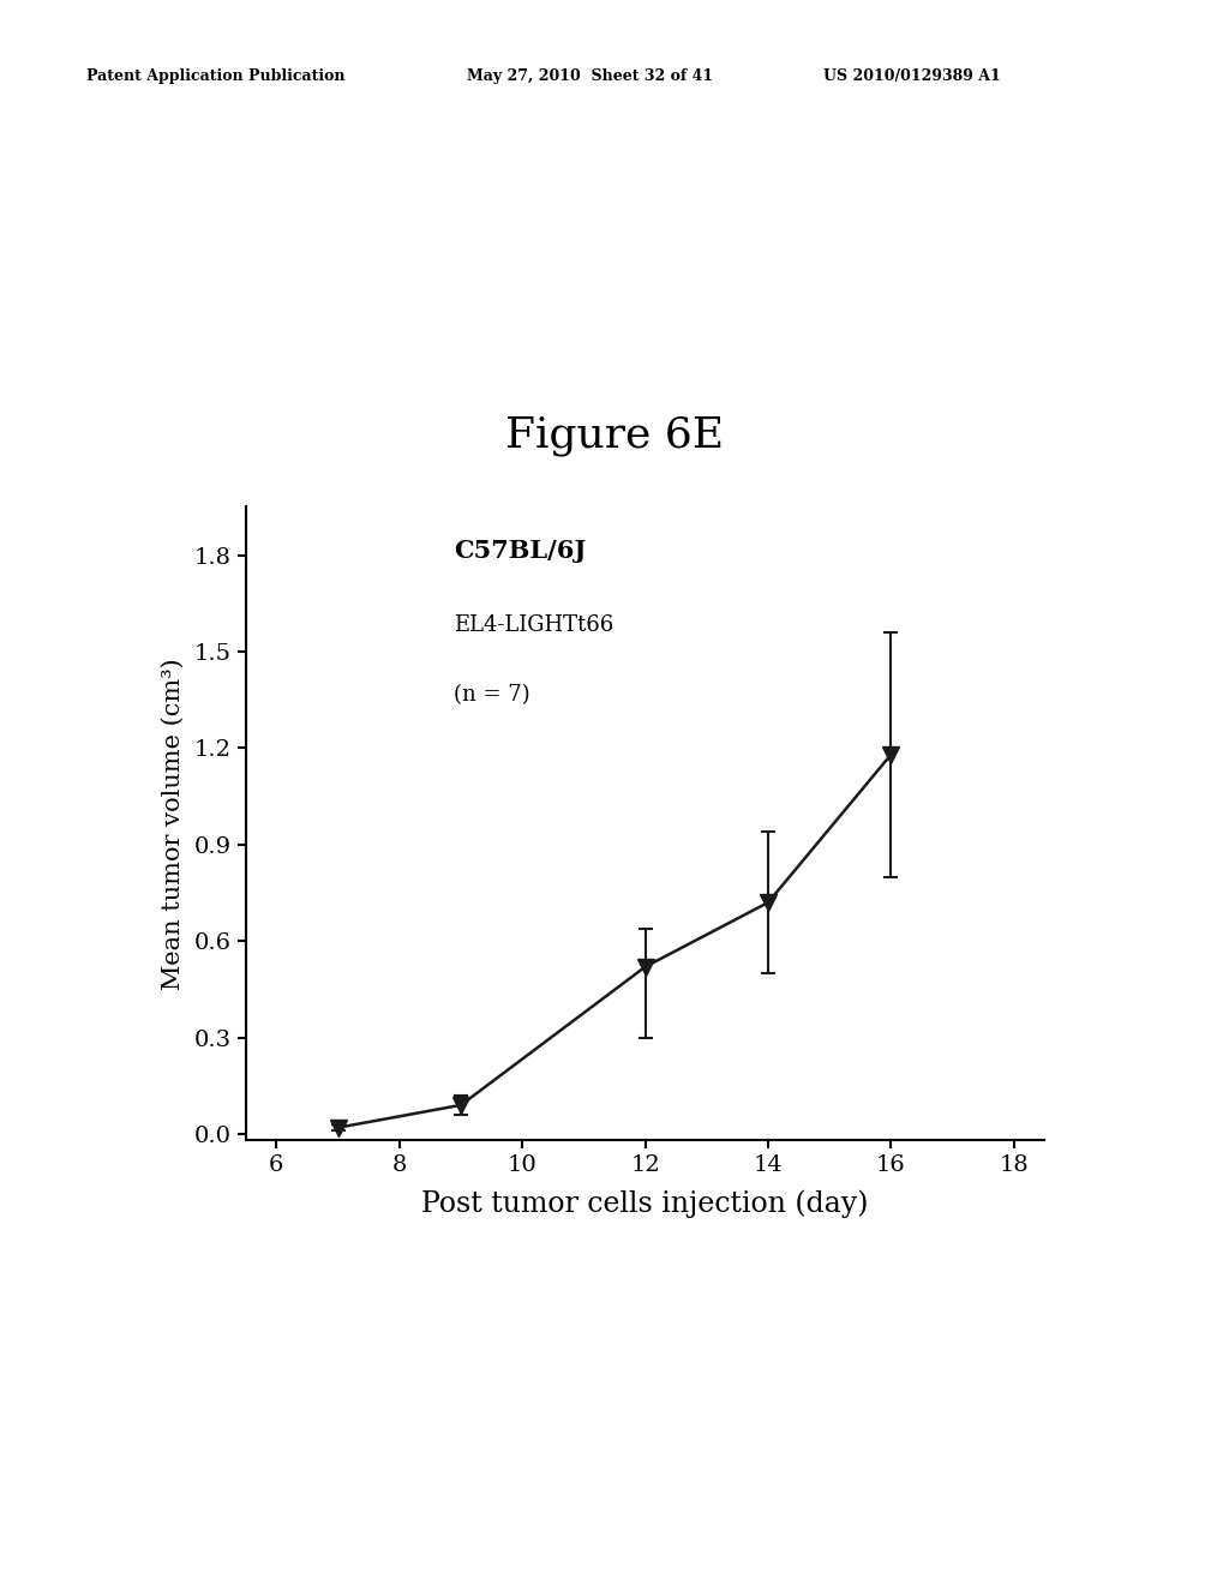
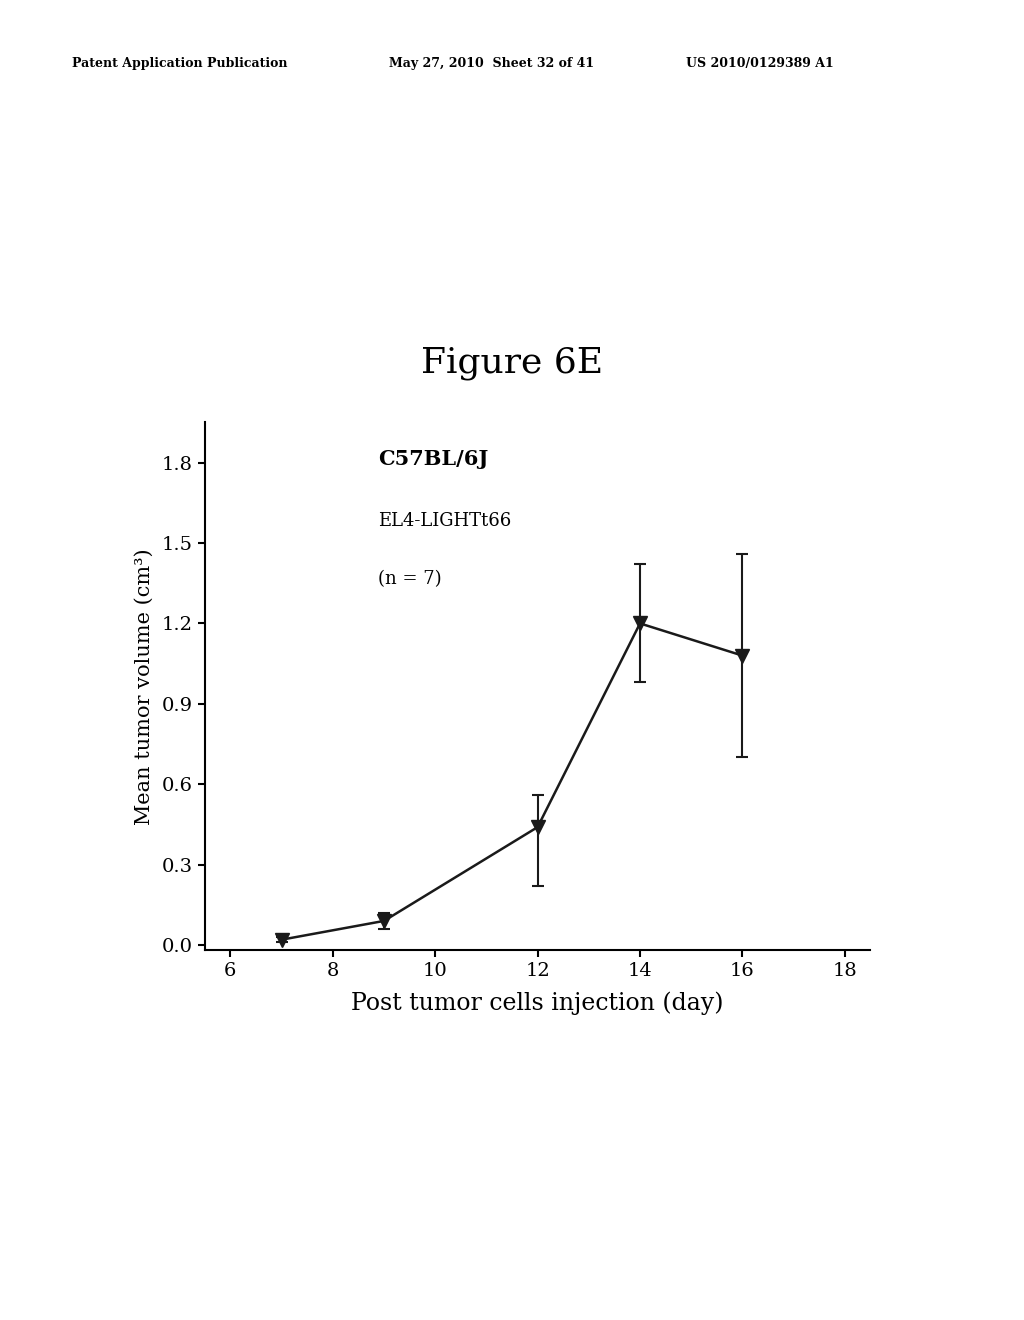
12: 0.52 -> 0.44
14: 0.72 -> 1.20
16: 1.18 -> 1.08
